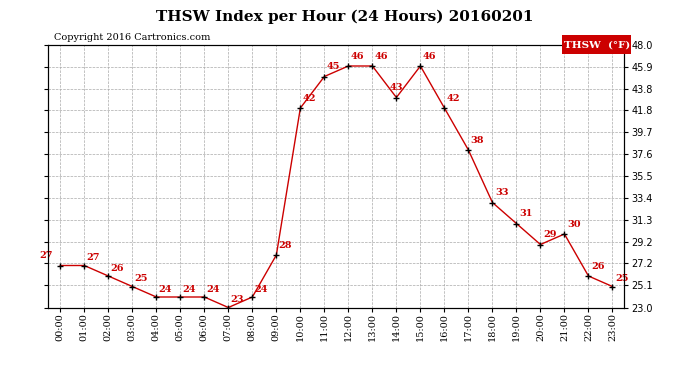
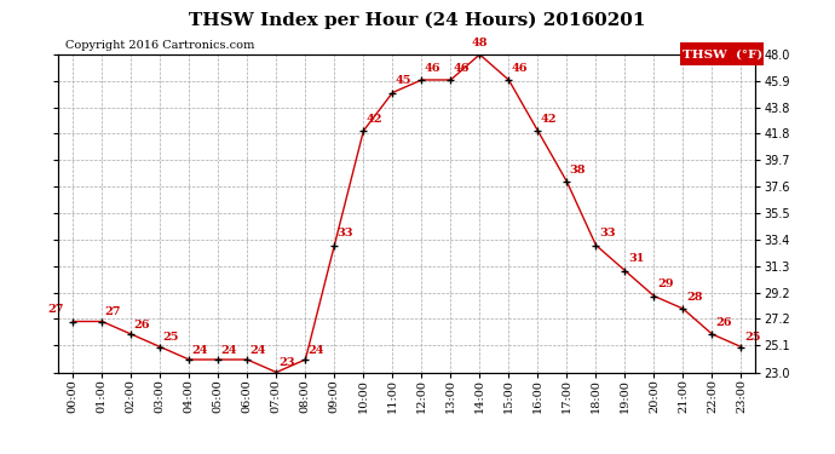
09:00: 28 -> 33
14:00: 43 -> 48
21:00: 30 -> 28
